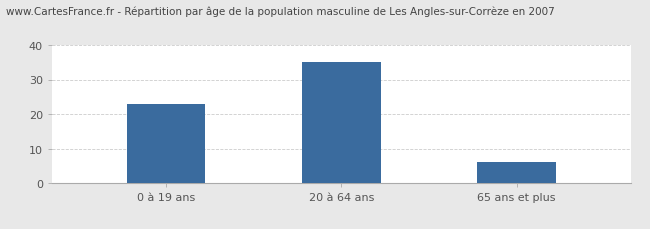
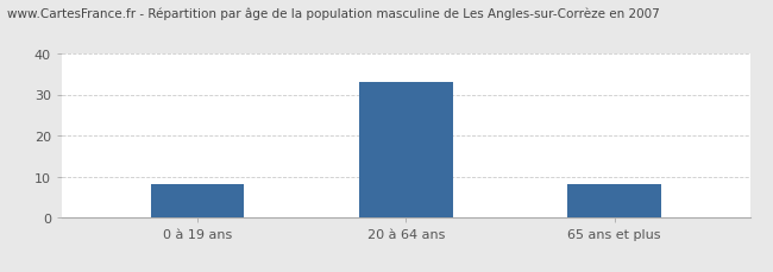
0 à 19 ans: 23 -> 8
20 à 64 ans: 35 -> 33
65 ans et plus: 6 -> 8
